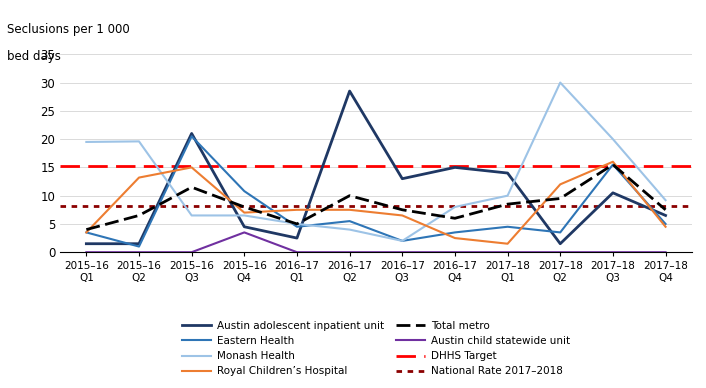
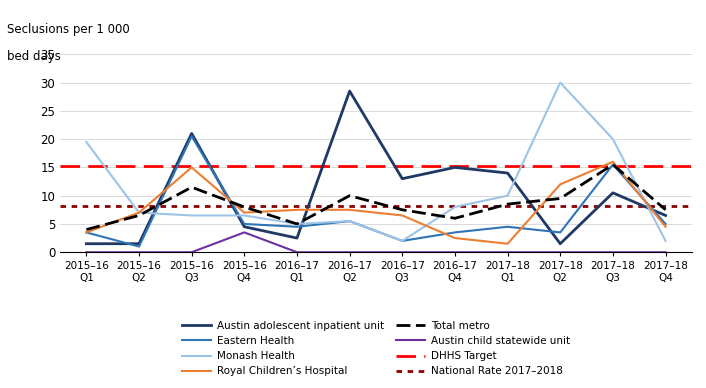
Monash Health/2015–16 Q2: 19.6 -> 7.0
Royal Children’s Hospital/2015–16 Q2: 13.2 -> 7.0
Eastern Health/2015–16 Q4: 10.8 -> 5.0
Monash Health/2016–17 Q2: 4.0 -> 5.5
Monash Health/2017–18 Q4: 9.2 -> 2.0
